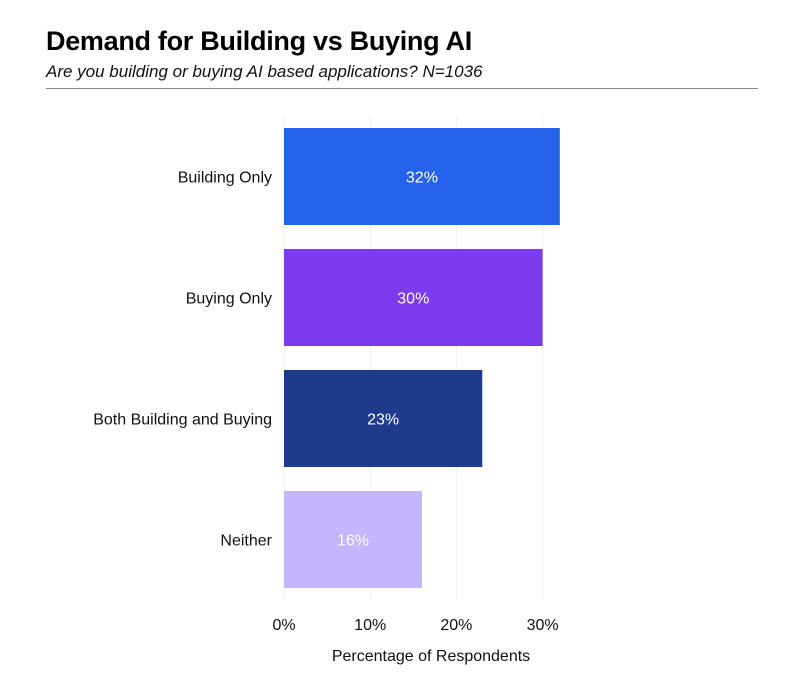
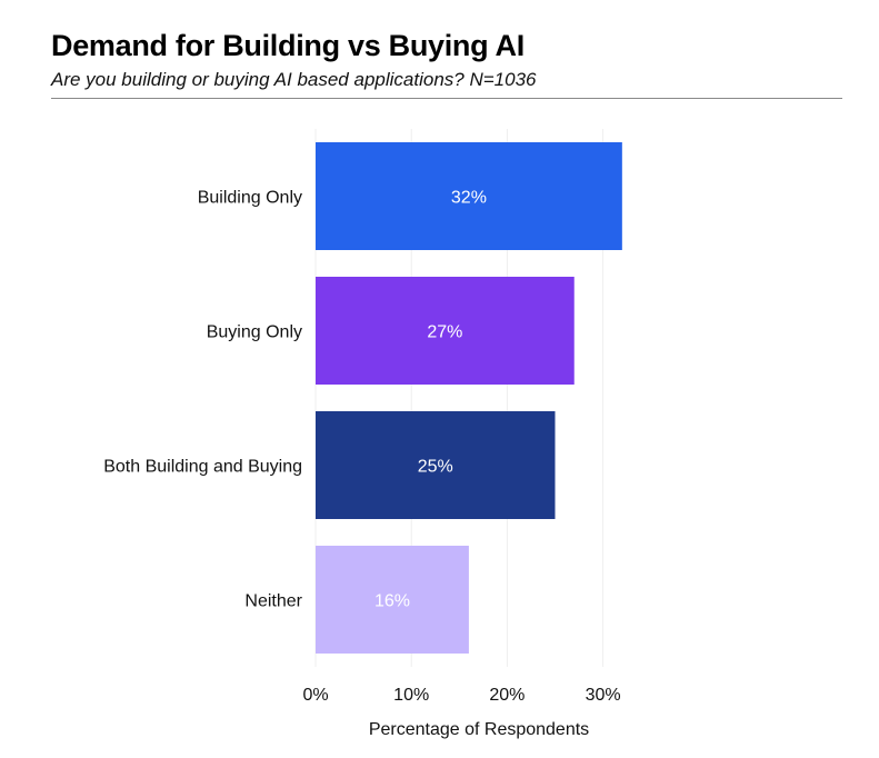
Buying Only: 30% -> 27%
Both Building and Buying: 23% -> 25%
